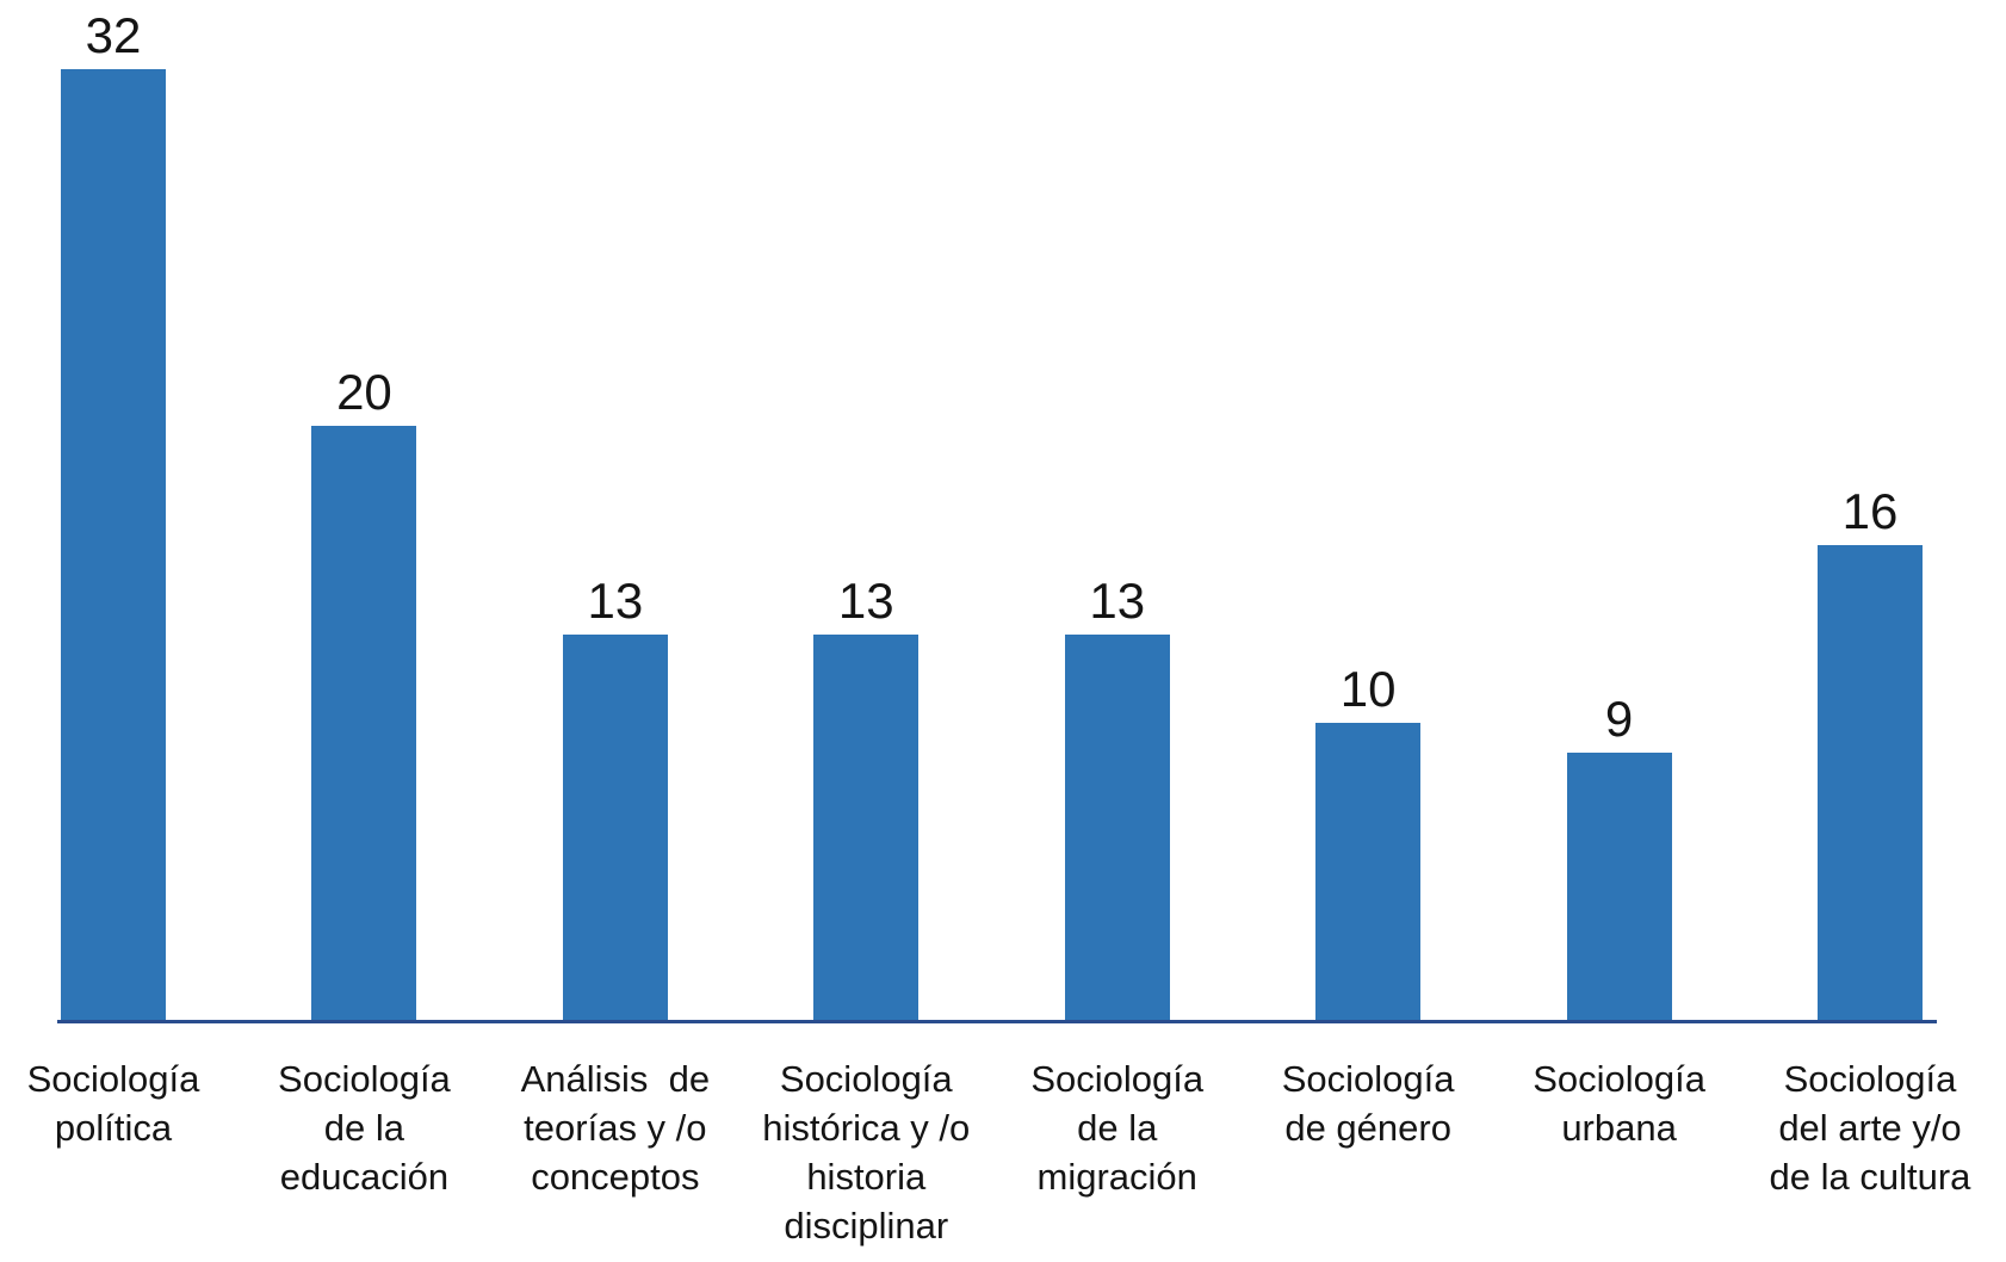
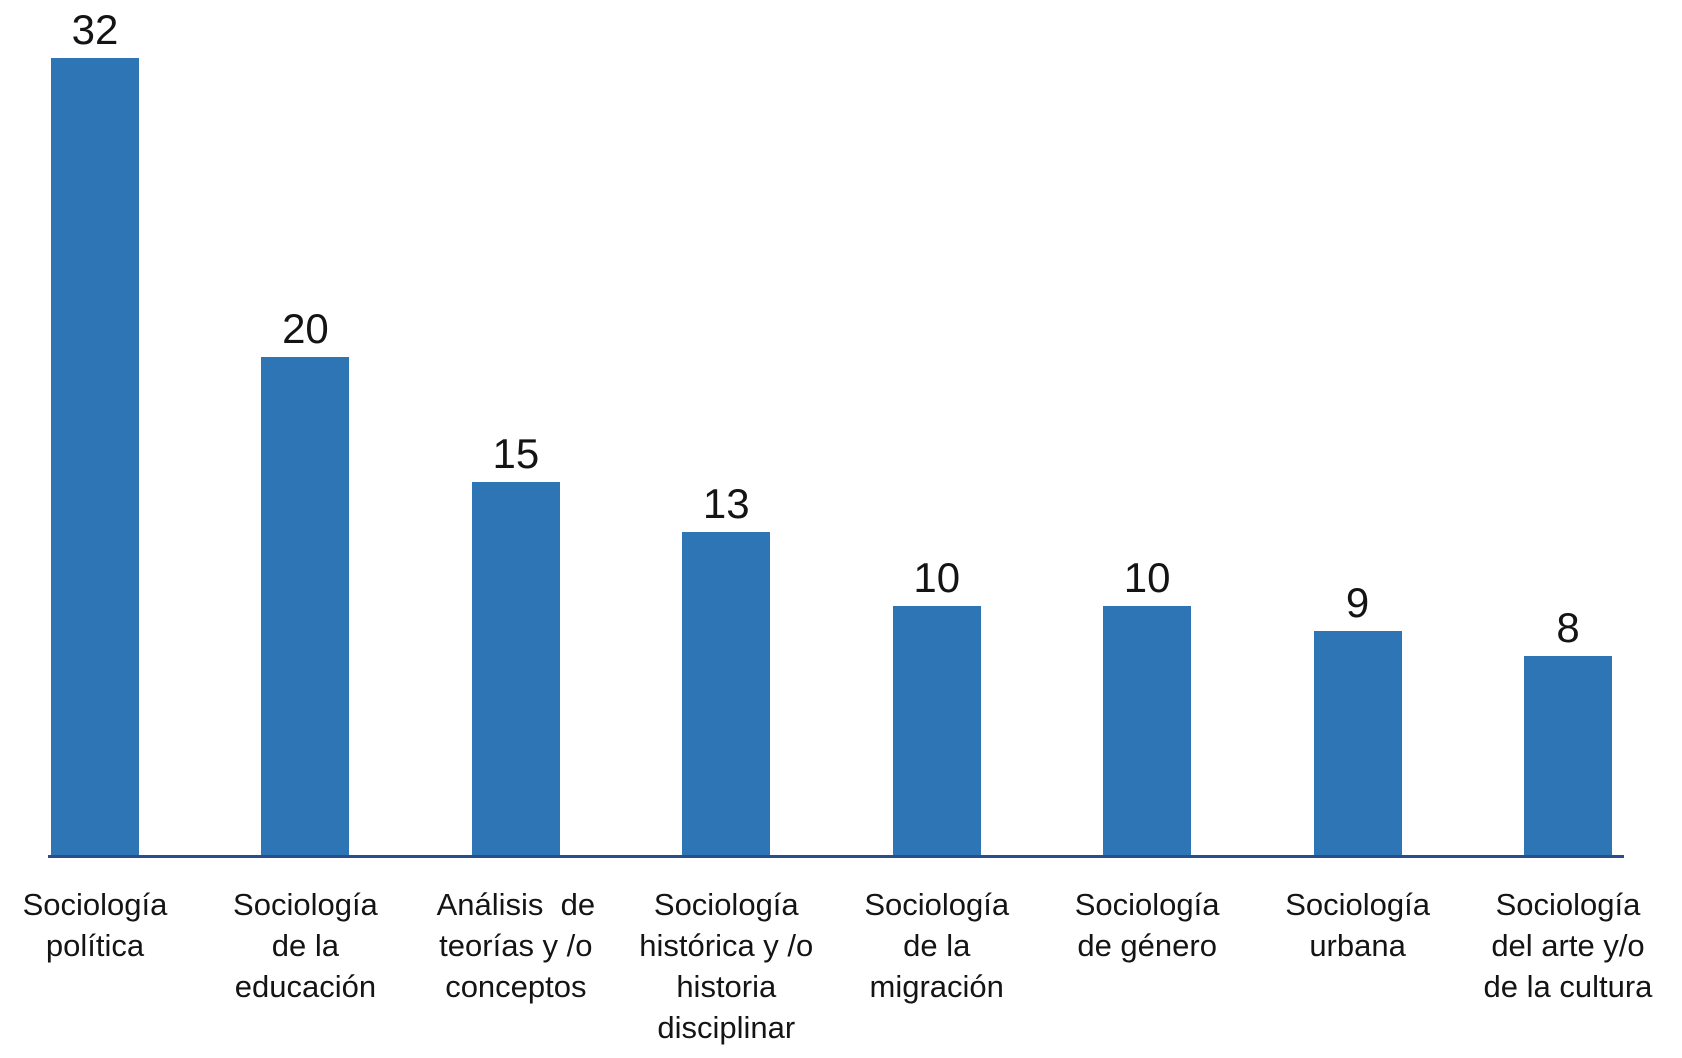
Análisis de teorías y /o conceptos: 13 -> 15
Sociología de la migración: 13 -> 10
Sociología del arte y/o de la cultura: 16 -> 8
